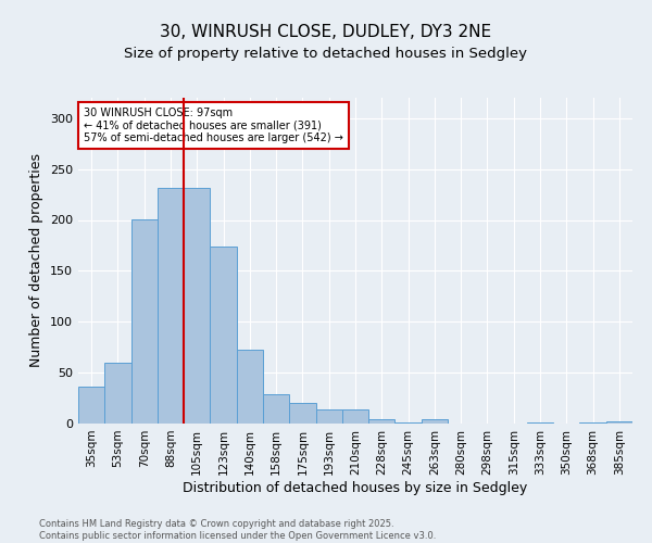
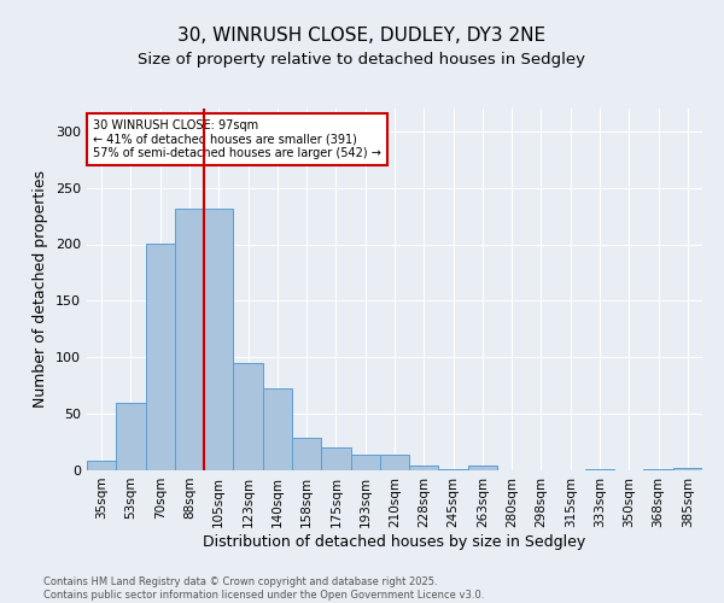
35sqm: 36 -> 9
123sqm: 174 -> 95
